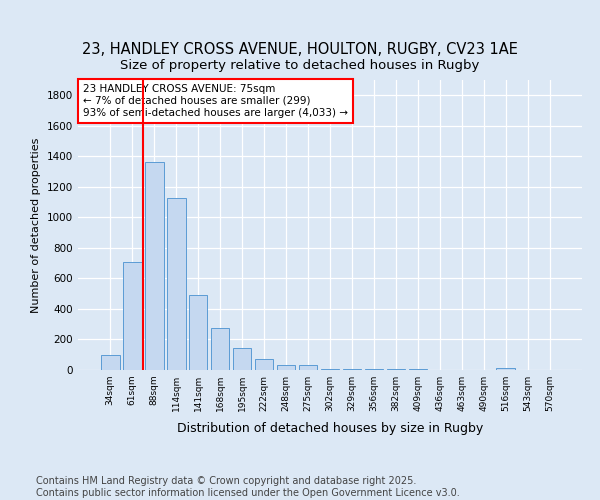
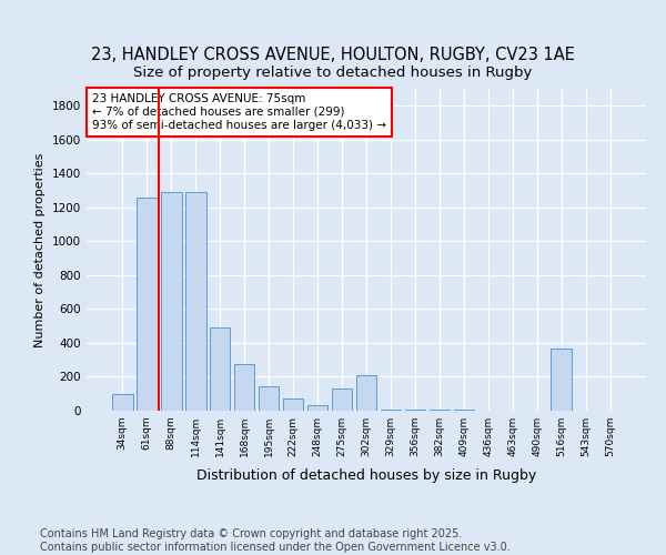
61sqm: 710 -> 1260
88sqm: 1360 -> 1290
114sqm: 1130 -> 1290
275sqm: 40 -> 130
302sqm: 0 -> 210
516sqm: 10 -> 370
